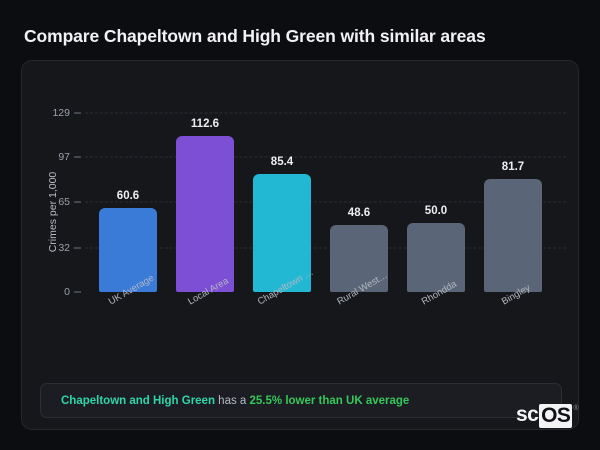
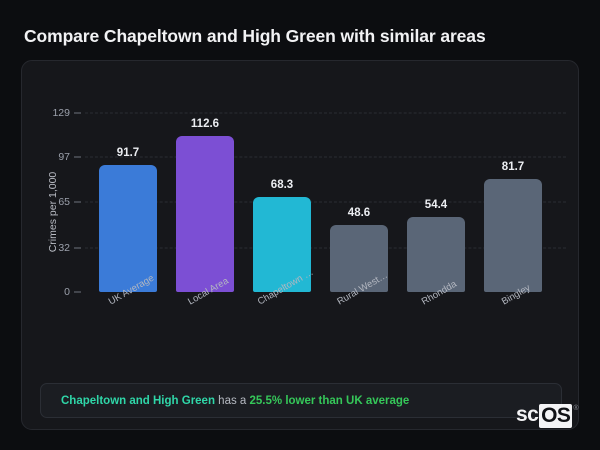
UK Average: 60.6 -> 91.7
Chapeltown …: 85.4 -> 68.3
Rhondda: 50.0 -> 54.4
